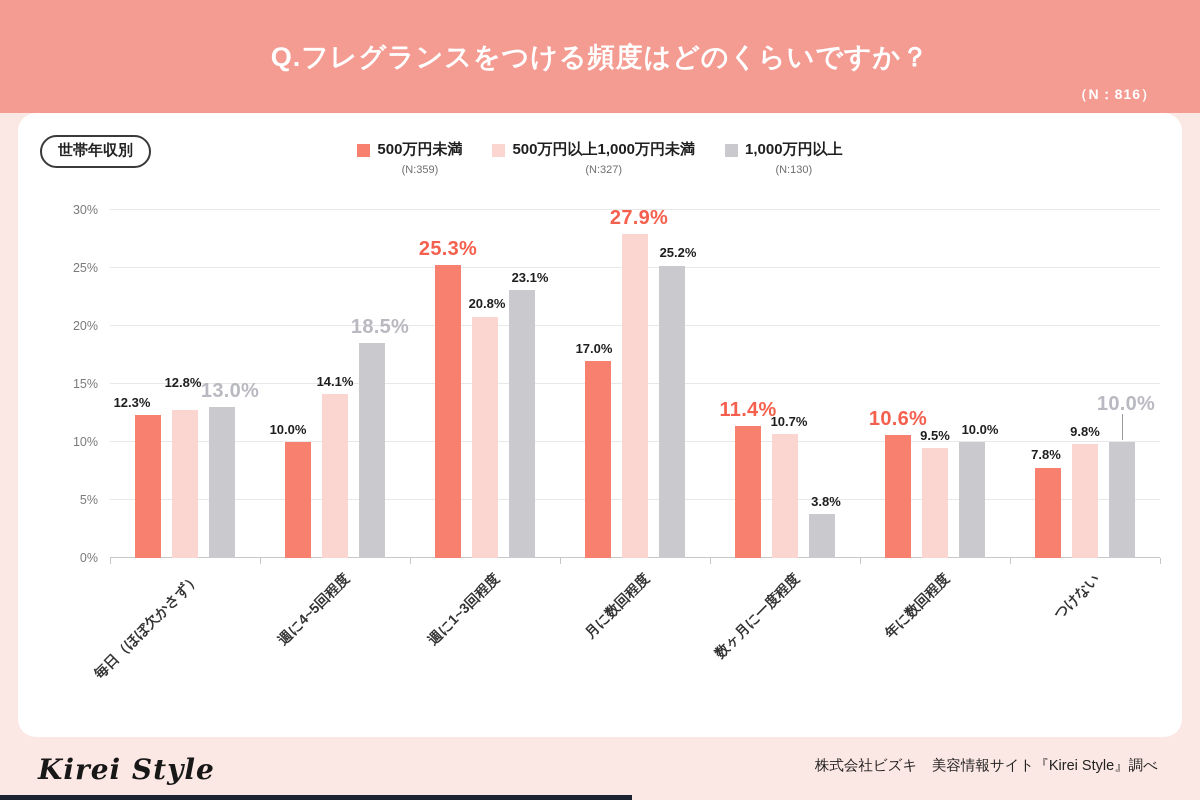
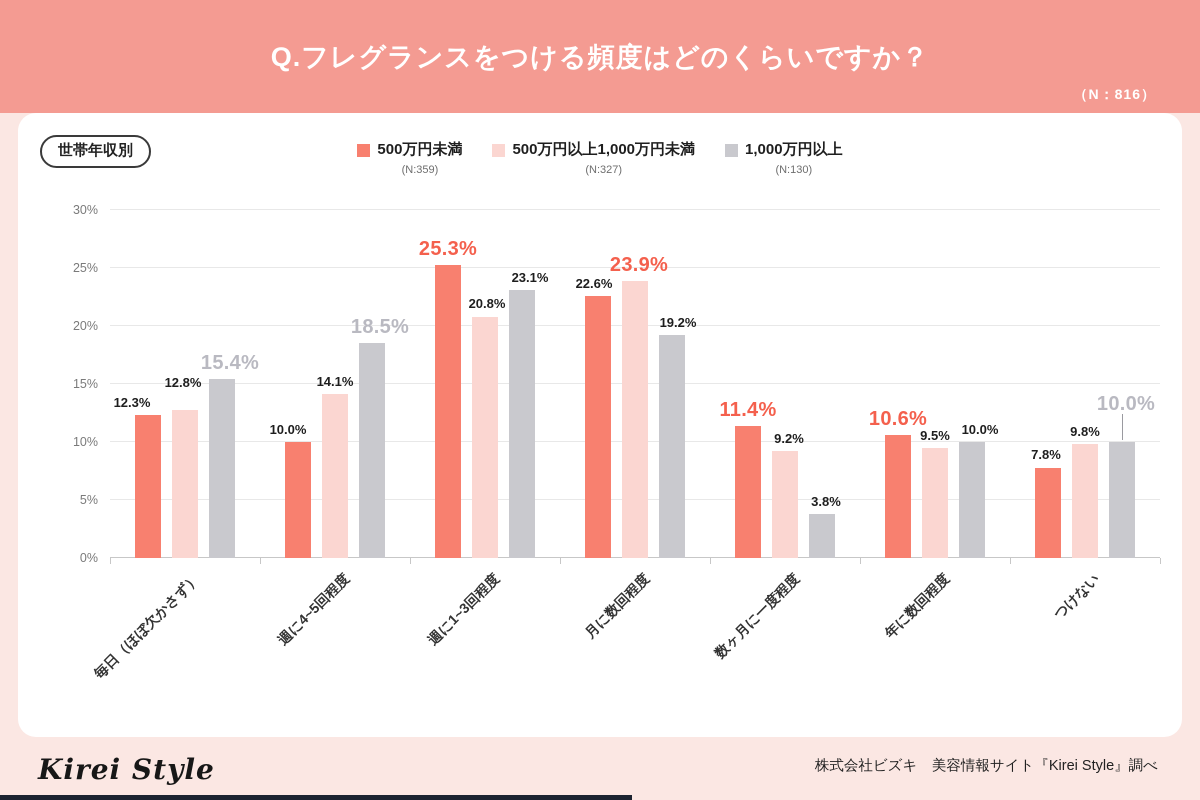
1,000万円以上/毎日（ほぼ欠かさず）: 13.0% -> 15.4%
500万円未満/月に数回程度: 17.0% -> 22.6%
500万円以上1,000万円未満/月に数回程度: 27.9% -> 23.9%
1,000万円以上/月に数回程度: 25.2% -> 19.2%
500万円以上1,000万円未満/数ヶ月に一度程度: 10.7% -> 9.2%
